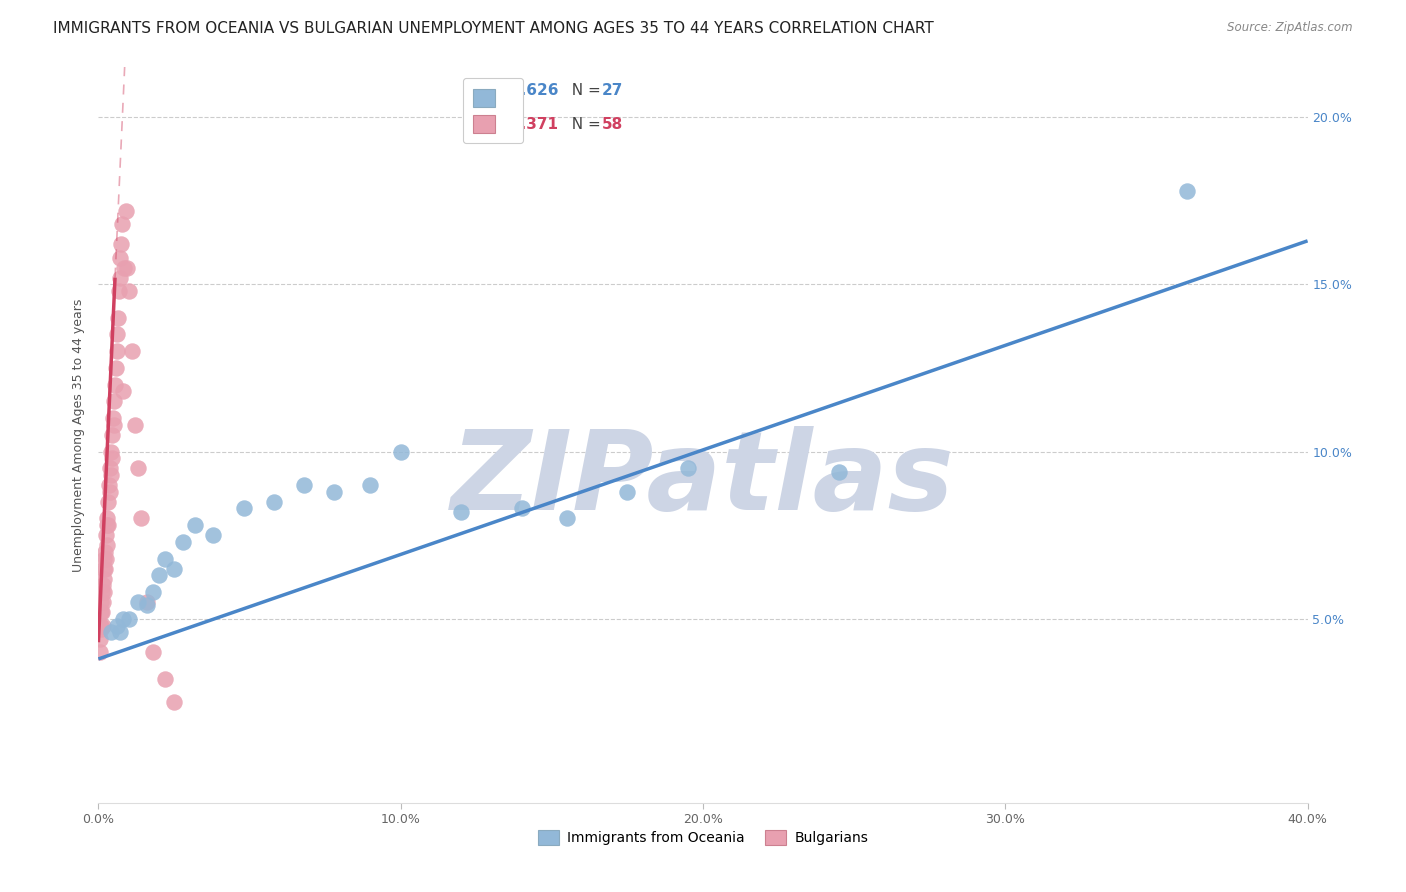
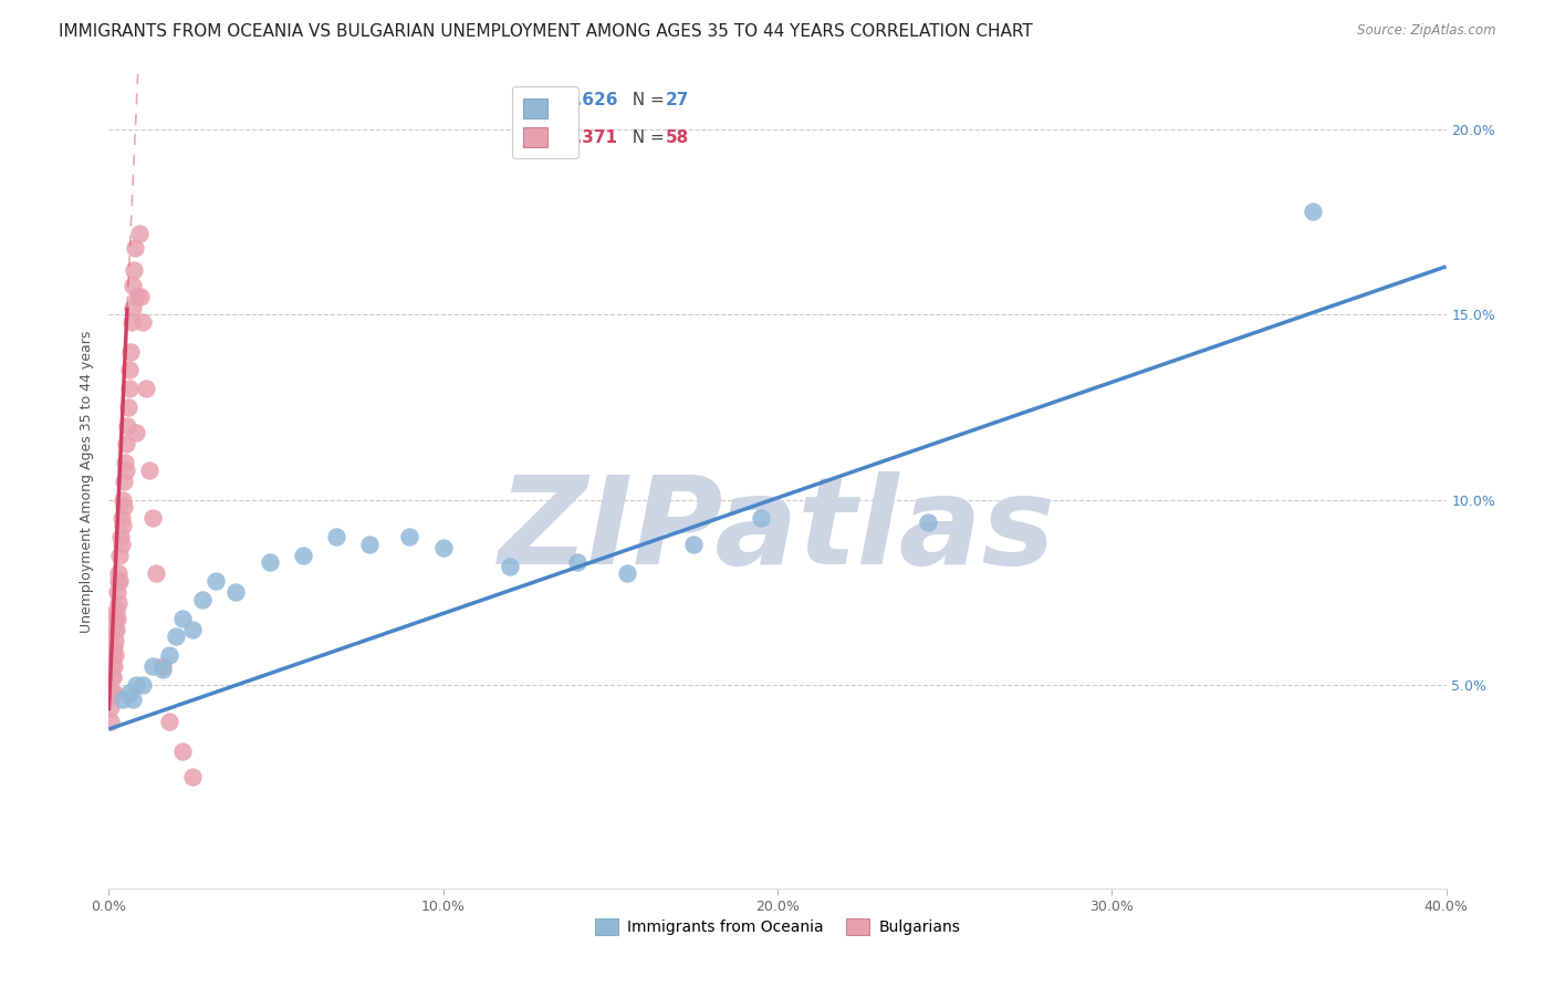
Immigrants from Oceania/10.0%: 10.0% -> 8.7%
